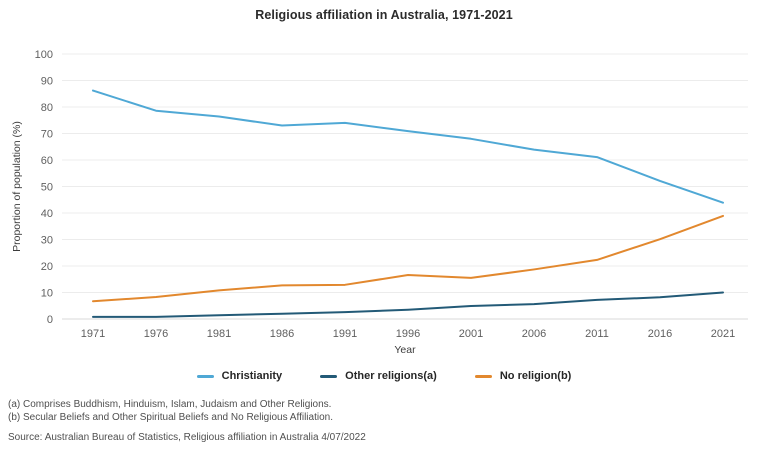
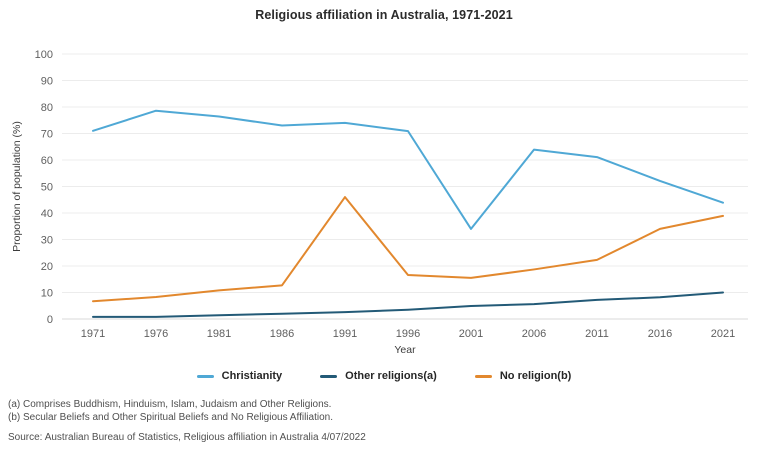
Christianity/1971: 86 -> 71
No religion(b)/1991: 13 -> 46
Christianity/2001: 68 -> 34
No religion(b)/2016: 30 -> 34
